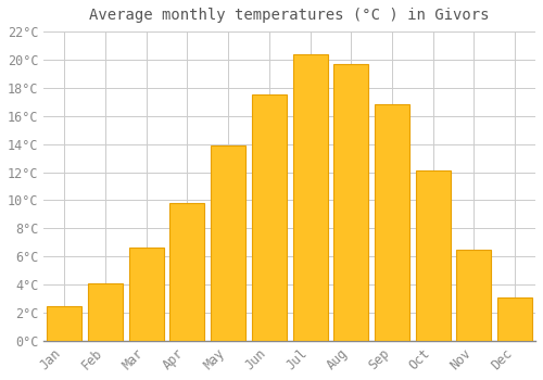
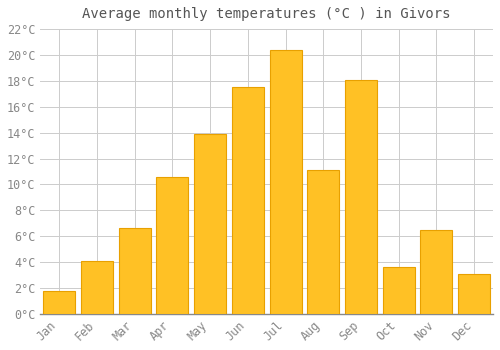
Jan: 2.5°C -> 1.8°C
Apr: 9.8°C -> 10.6°C
Aug: 19.7°C -> 11.1°C
Sep: 16.8°C -> 18.1°C
Oct: 12.1°C -> 3.6°C
